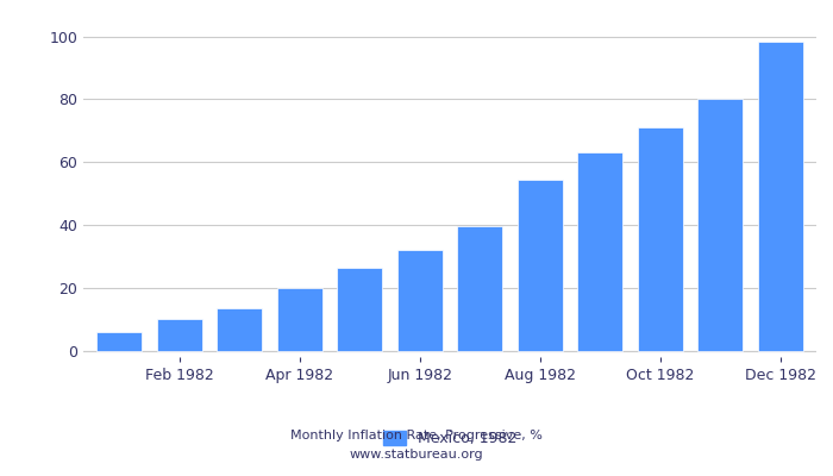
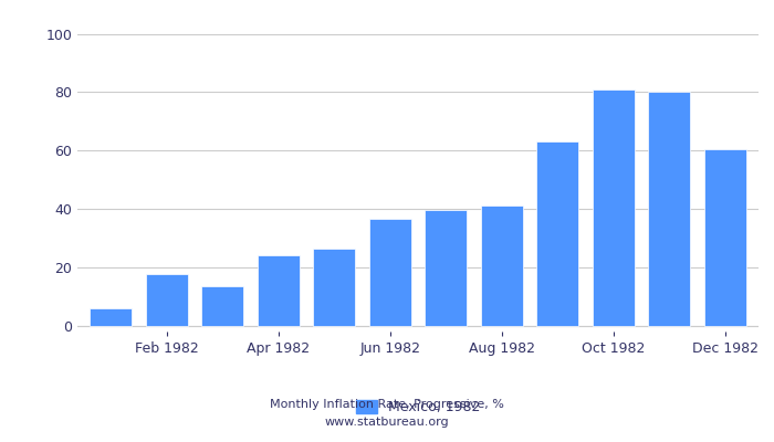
Feb 1982: 10.0 -> 17.5
Apr 1982: 20.0 -> 24.0
Jun 1982: 32.0 -> 36.5
Aug 1982: 54.5 -> 41.0
Oct 1982: 71.0 -> 81.0
Dec 1982: 98.5 -> 60.5
